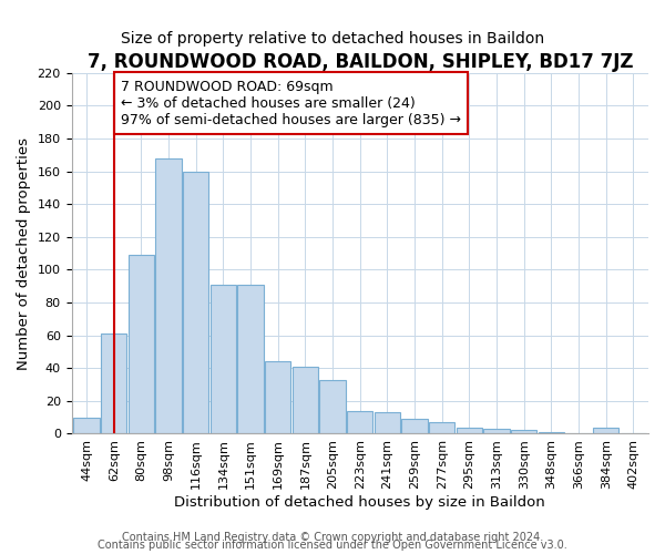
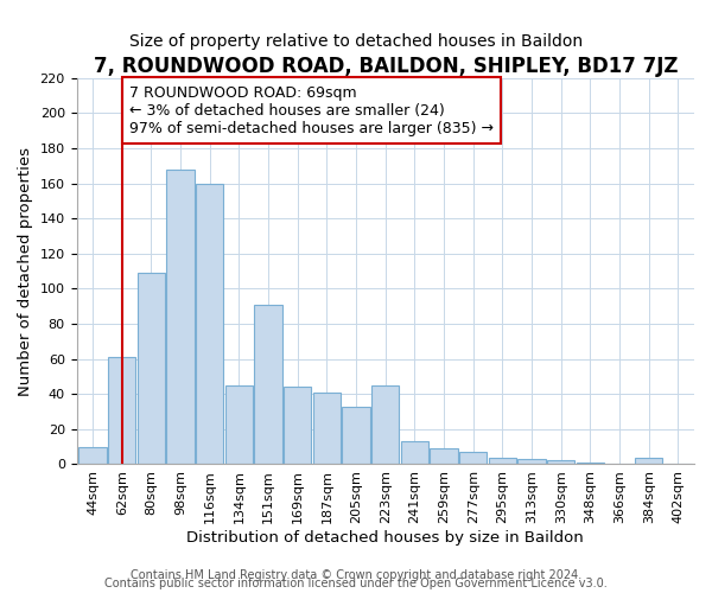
134sqm: 91 -> 45
223sqm: 14 -> 45
